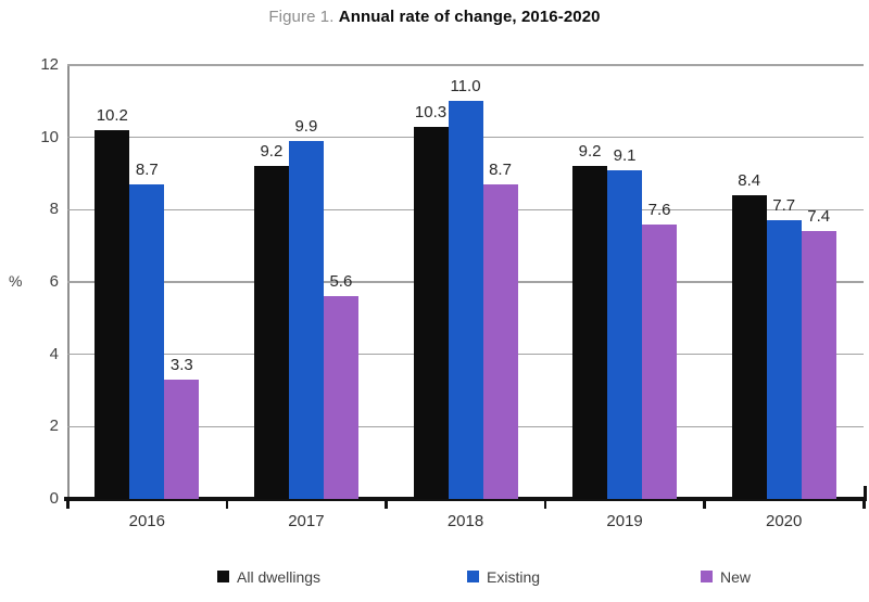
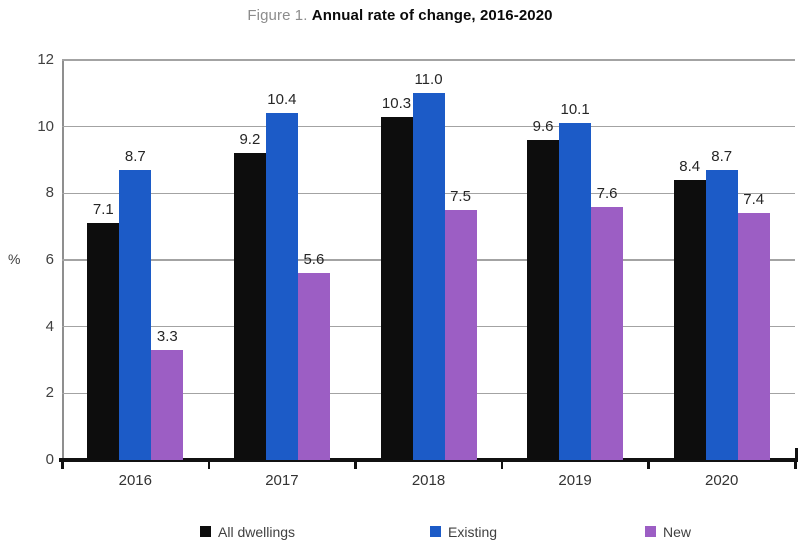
All dwellings/2016: 10.2 -> 7.1
Existing/2017: 9.9 -> 10.4
New/2018: 8.7 -> 7.5
All dwellings/2019: 9.2 -> 9.6
Existing/2019: 9.1 -> 10.1
Existing/2020: 7.7 -> 8.7
